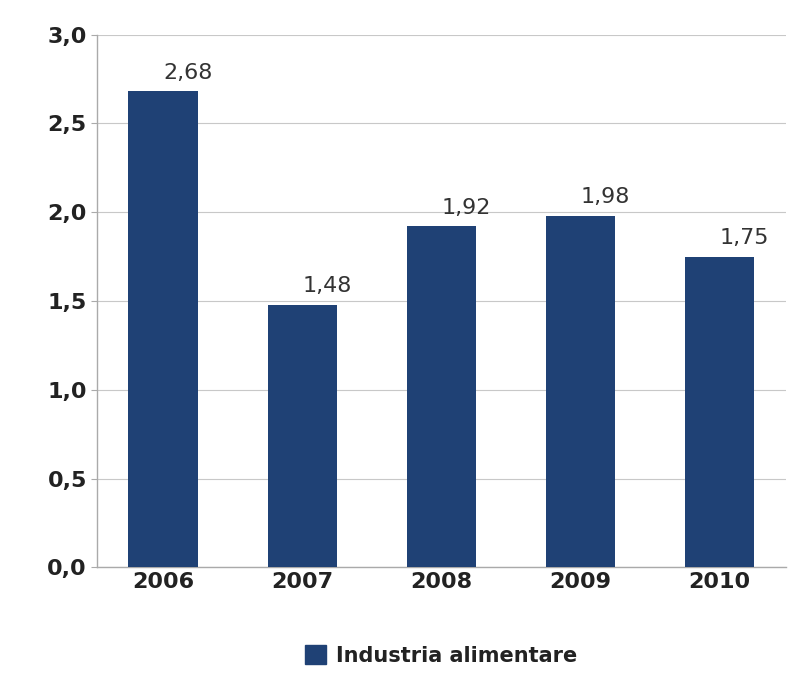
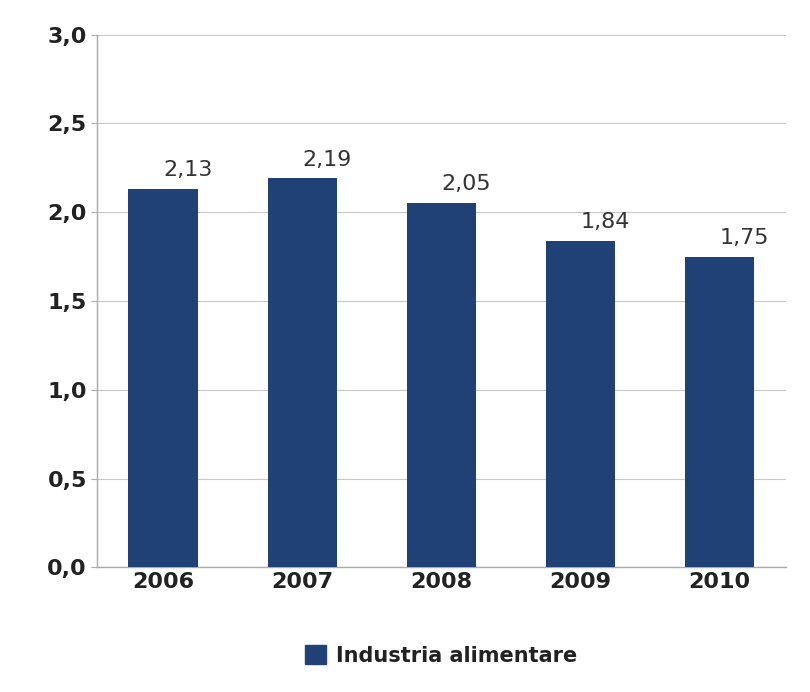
2006: 2,68 -> 2,13
2007: 1,48 -> 2,19
2008: 1,92 -> 2,05
2009: 1,98 -> 1,84
